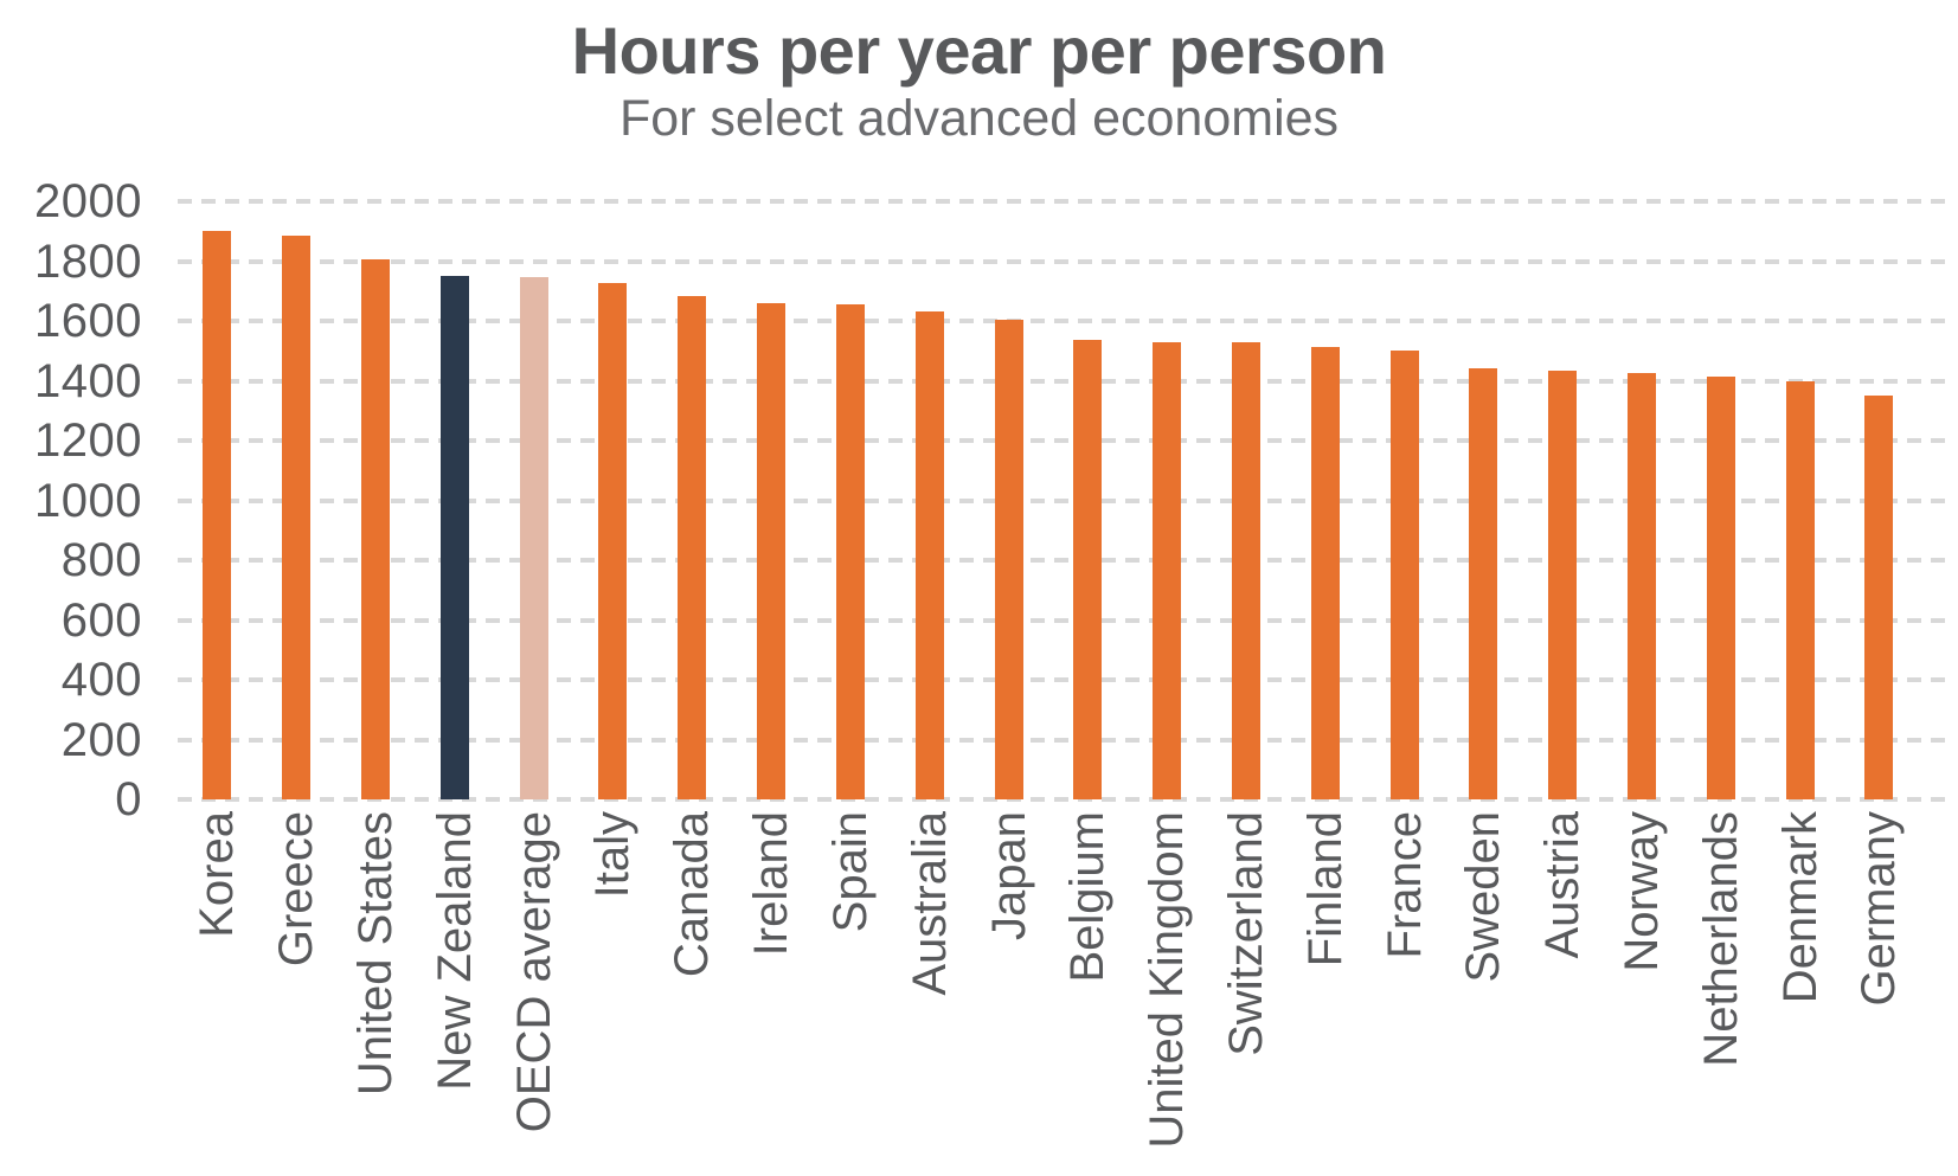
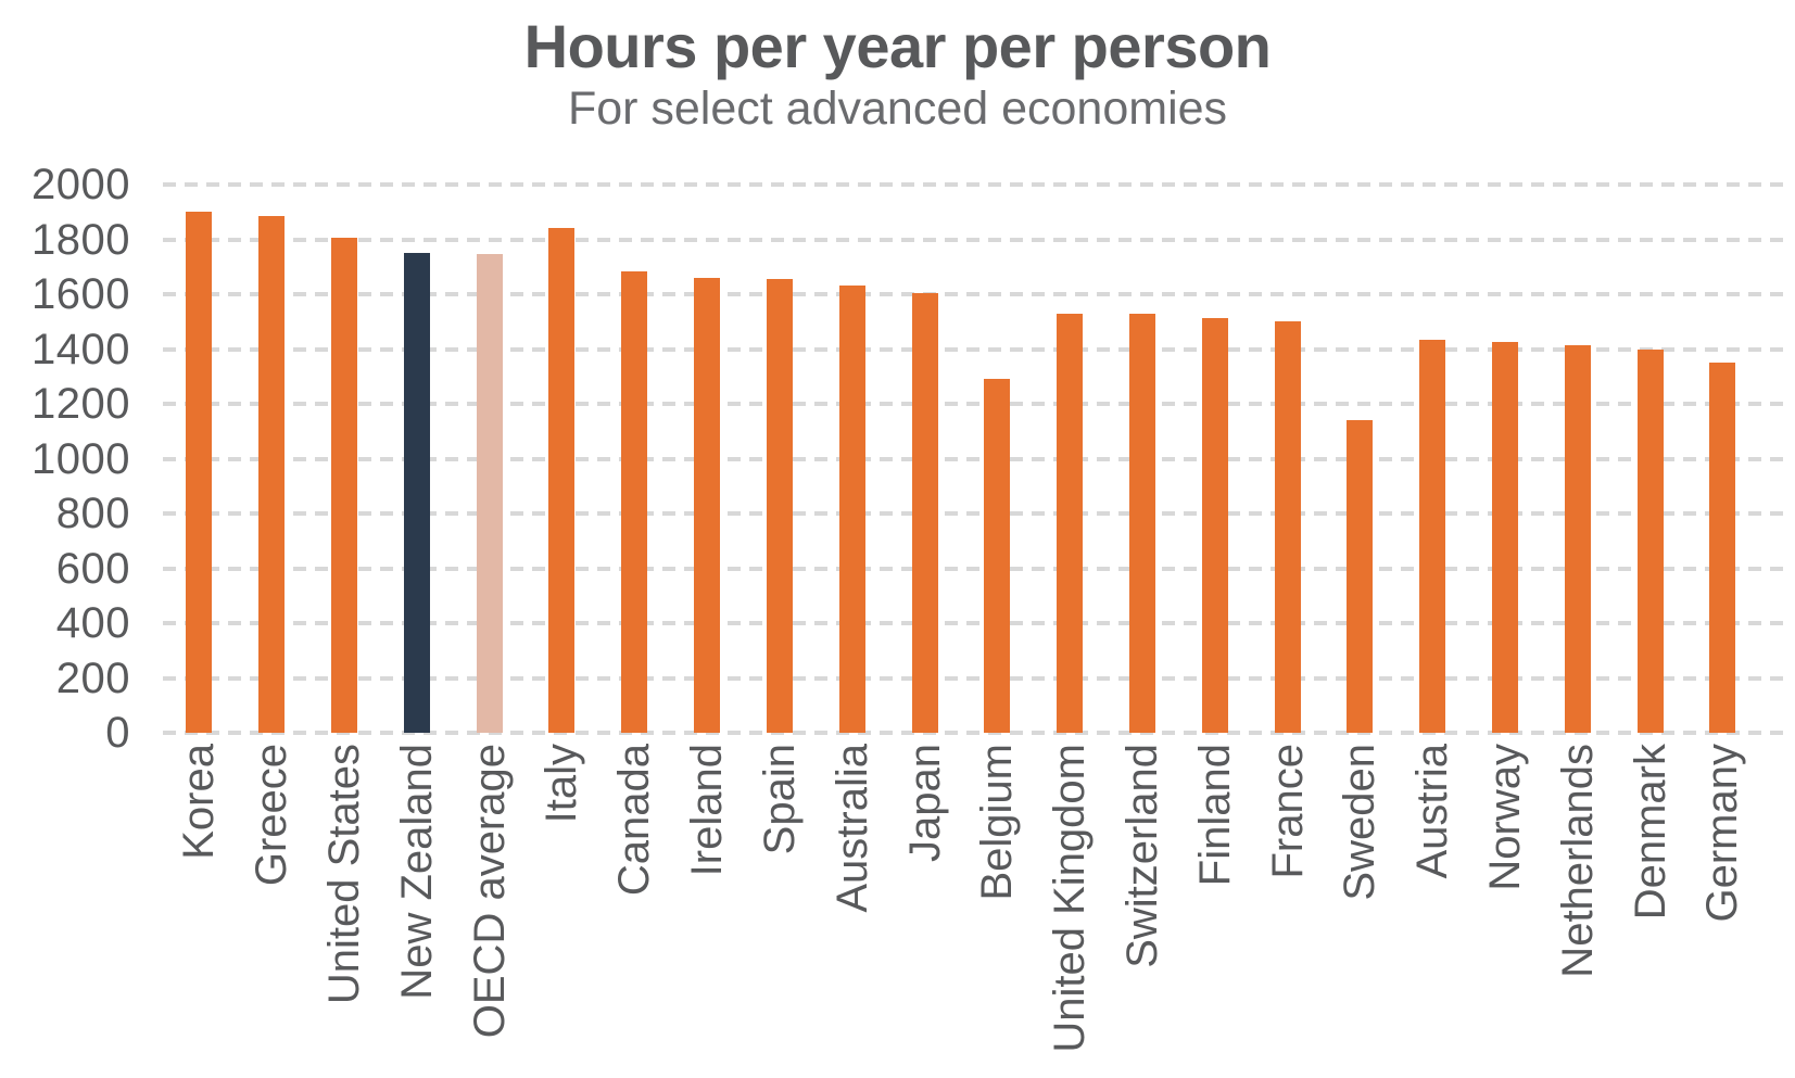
Italy: 1720 -> 1840
Belgium: 1540 -> 1290
Sweden: 1440 -> 1140
